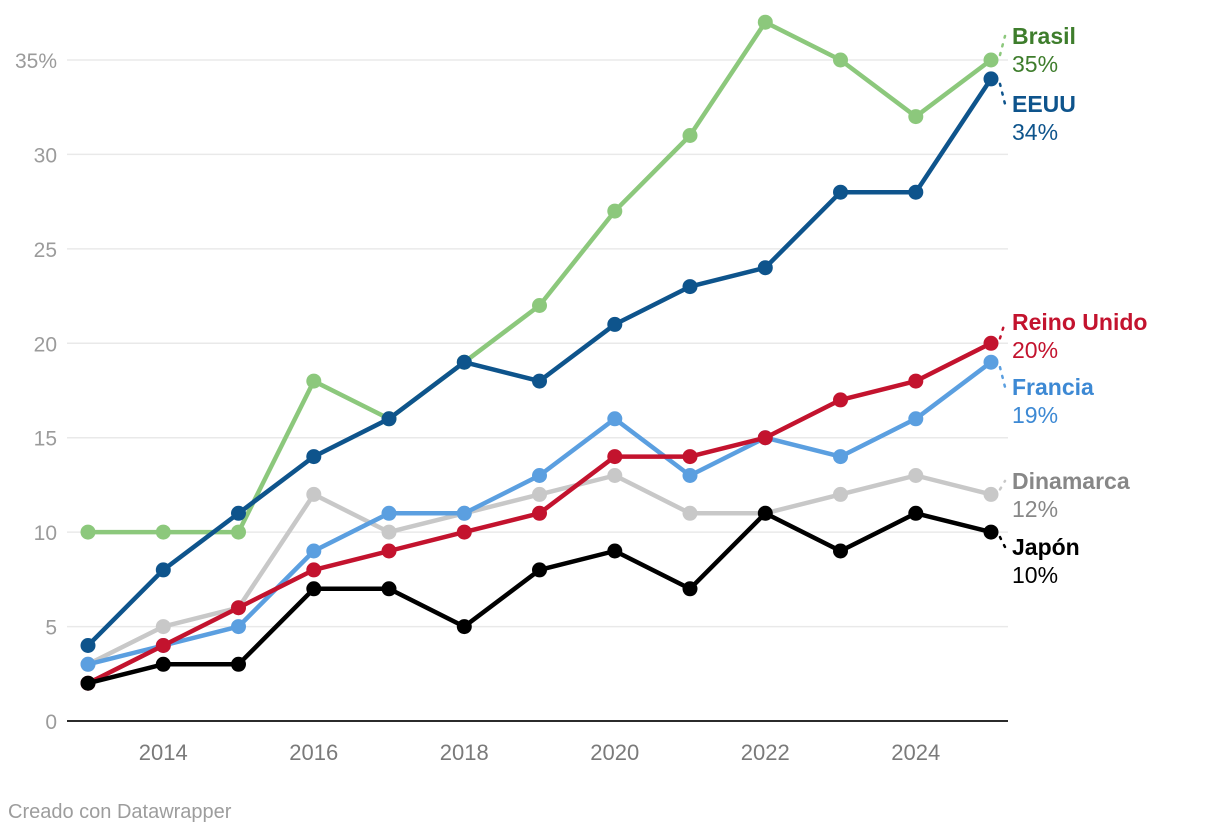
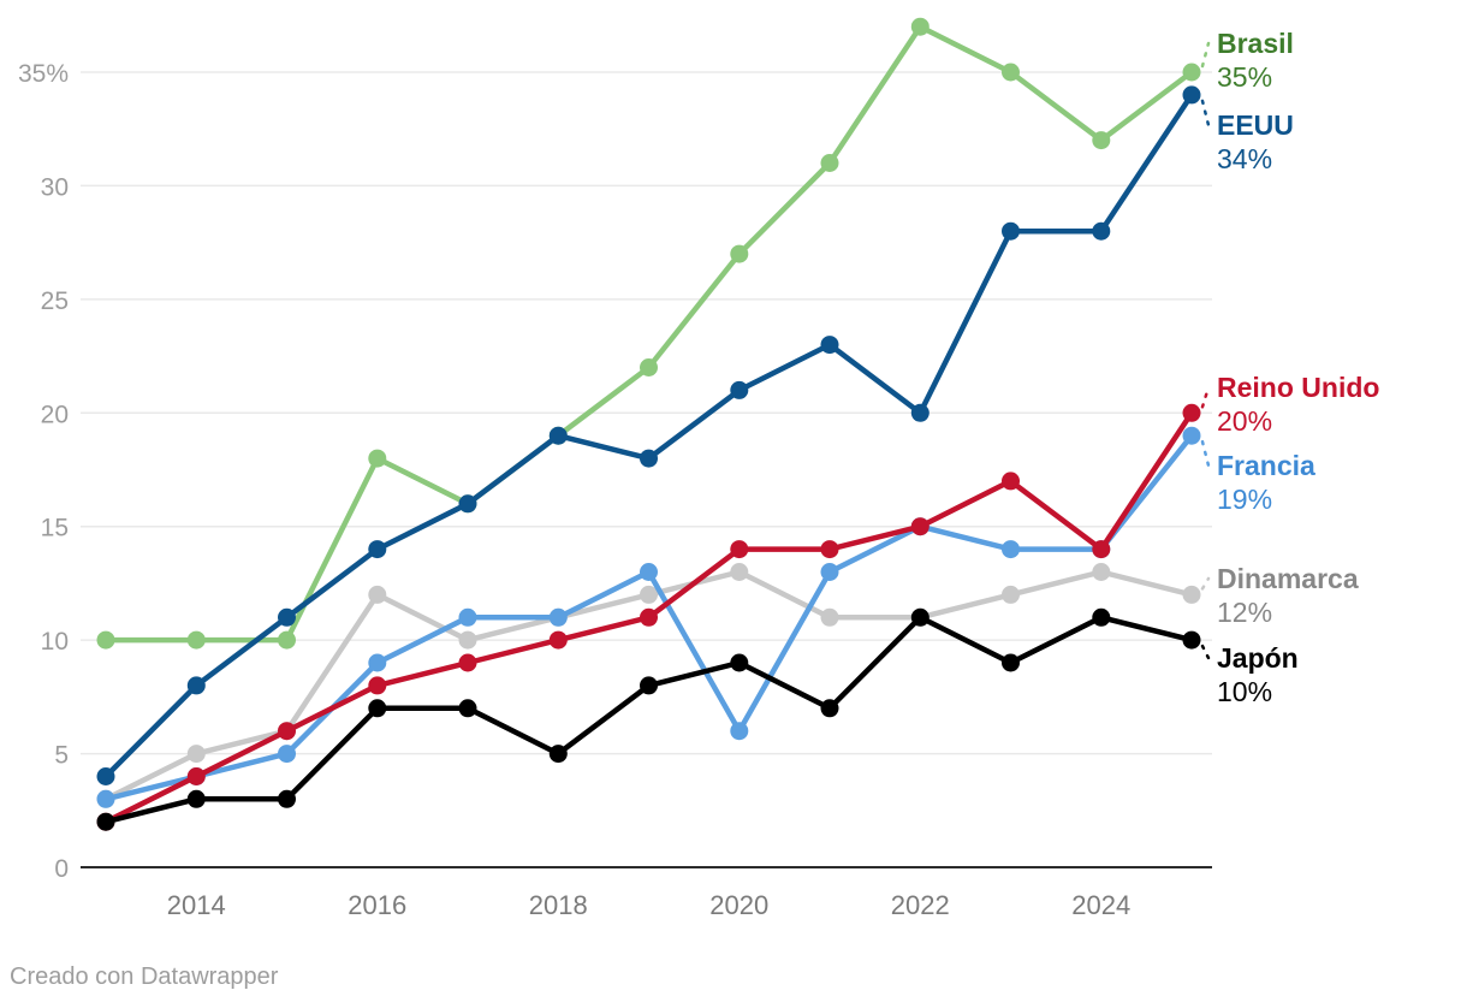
Francia/2020: 16% -> 6%
EEUU/2022: 24% -> 20%
Francia/2024: 16% -> 14%
Reino Unido/2024: 18% -> 14%
